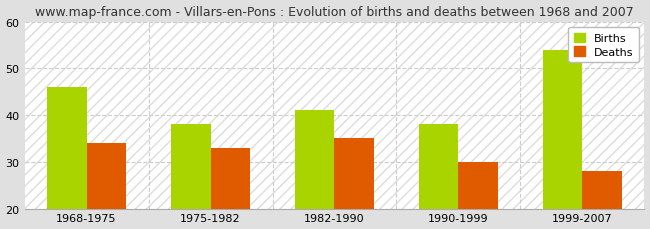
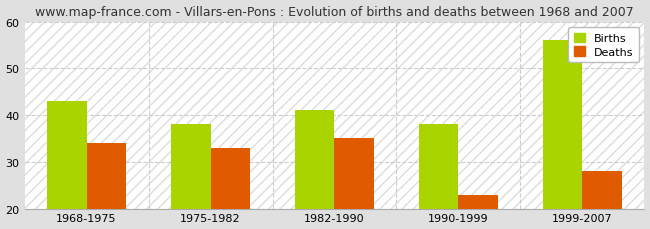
Births/1968-1975: 46 -> 43
Deaths/1990-1999: 30 -> 23
Births/1999-2007: 54 -> 56
